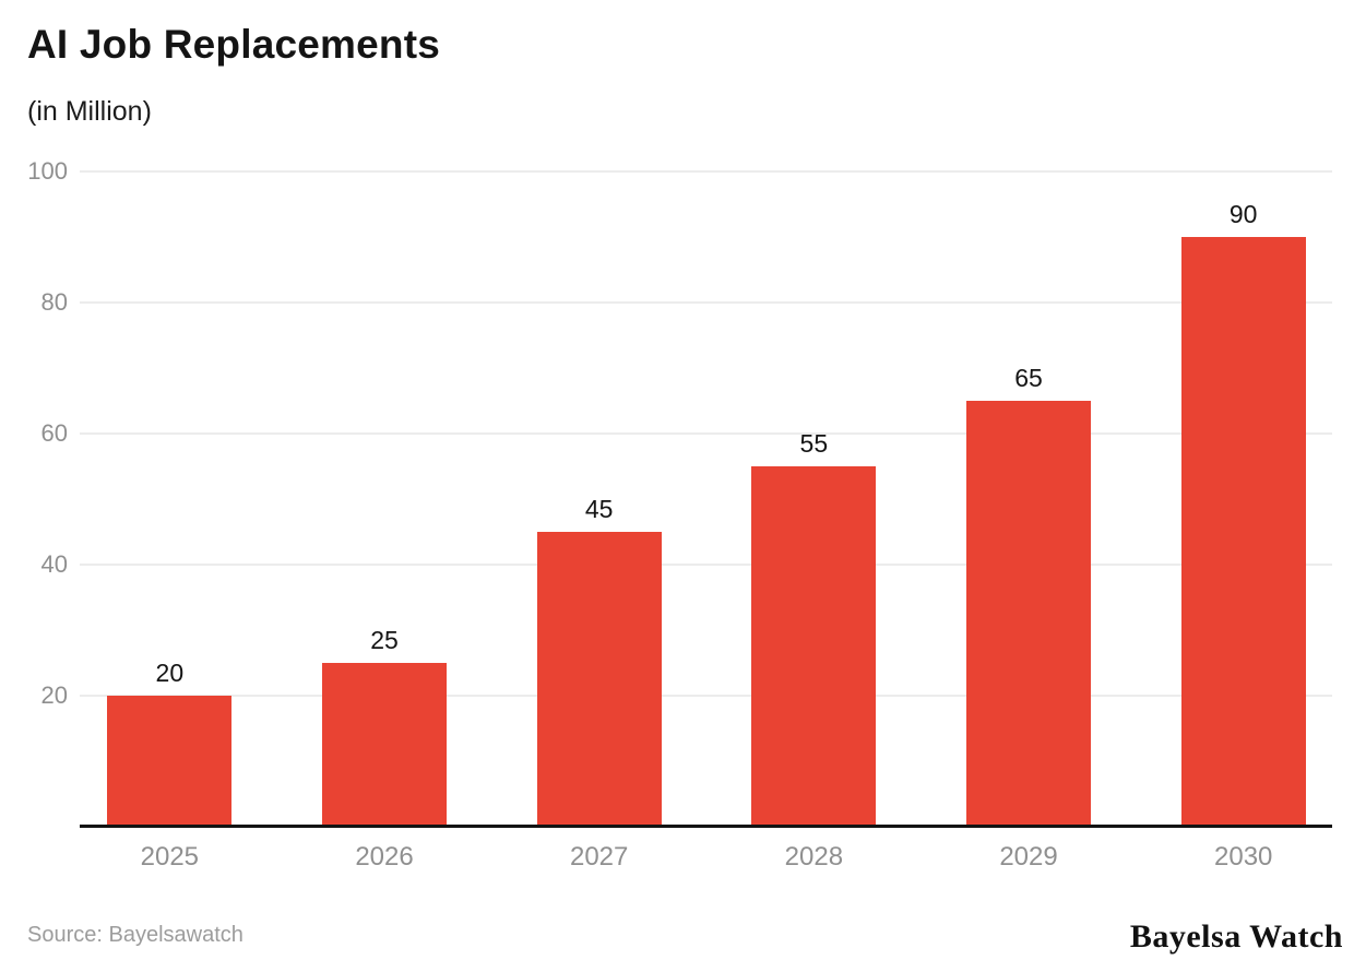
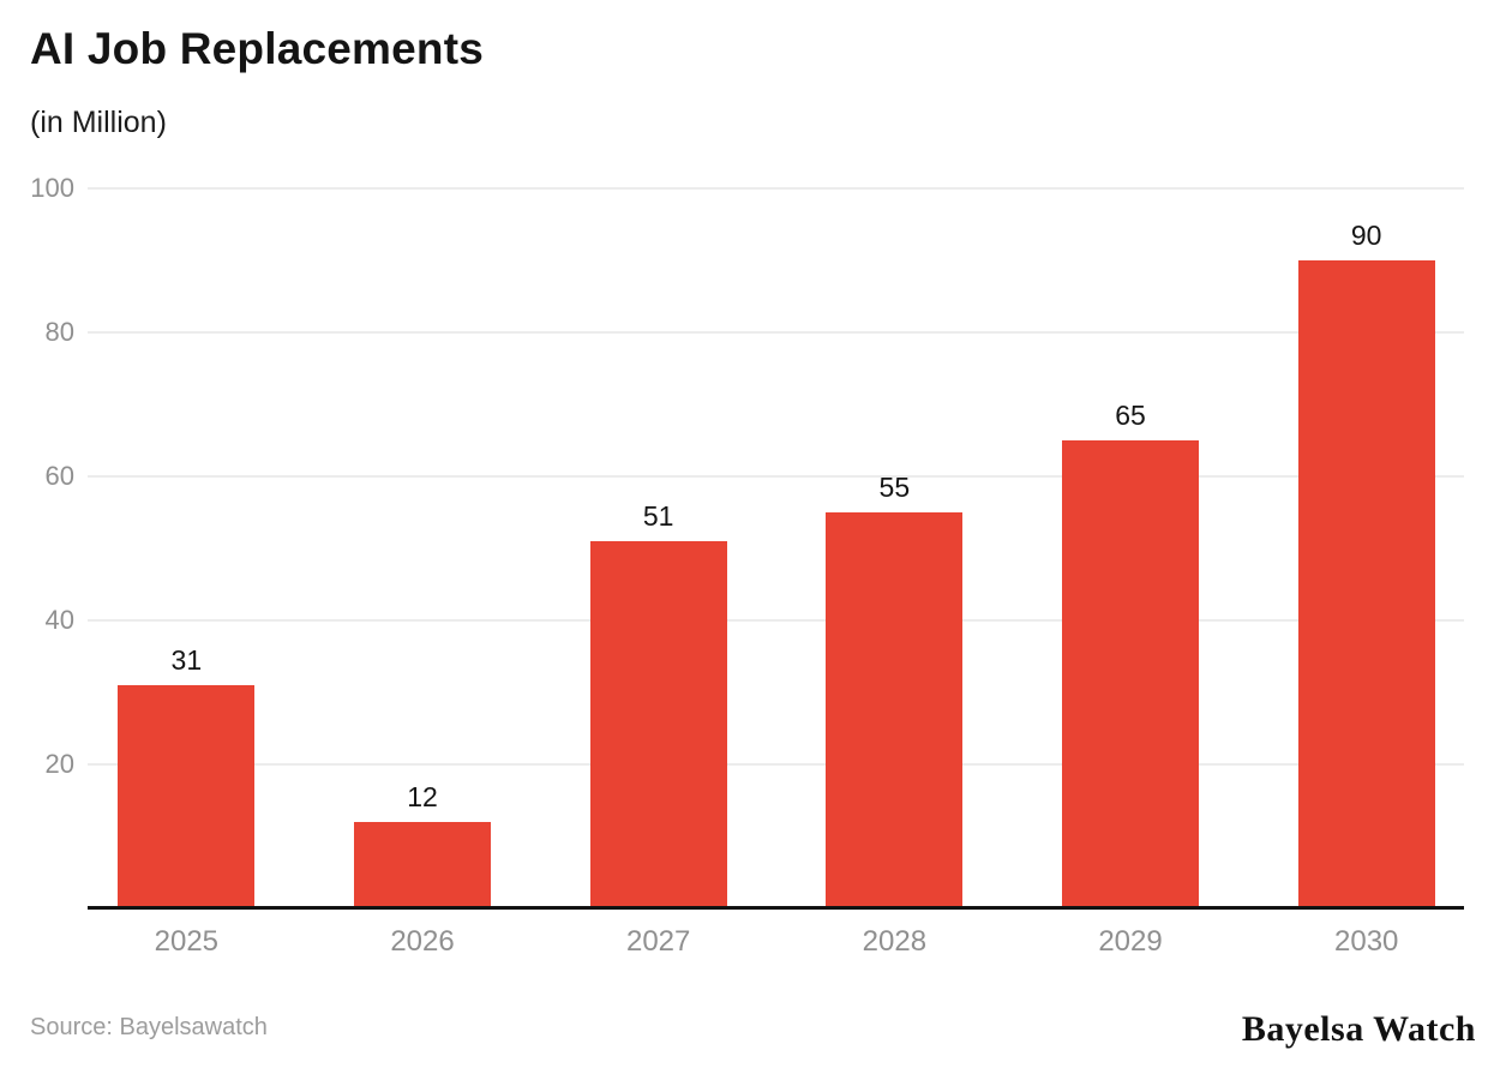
2025: 20 -> 31
2026: 25 -> 12
2027: 45 -> 51
